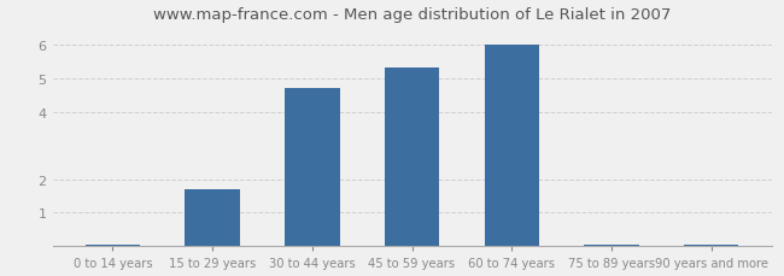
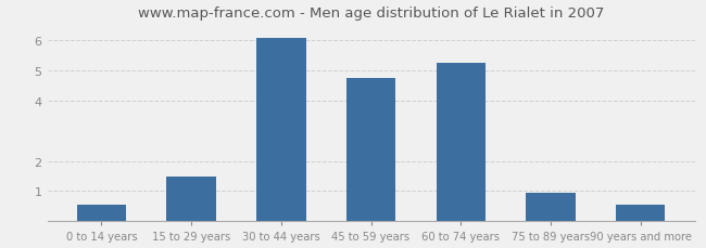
0 to 14 years: 0.05 -> 0.55
15 to 29 years: 1.70 -> 1.50
30 to 44 years: 4.70 -> 6.05
45 to 59 years: 5.30 -> 4.75
60 to 74 years: 6.00 -> 5.25
75 to 89 years: 0.05 -> 0.95
90 years and more: 0.05 -> 0.55
